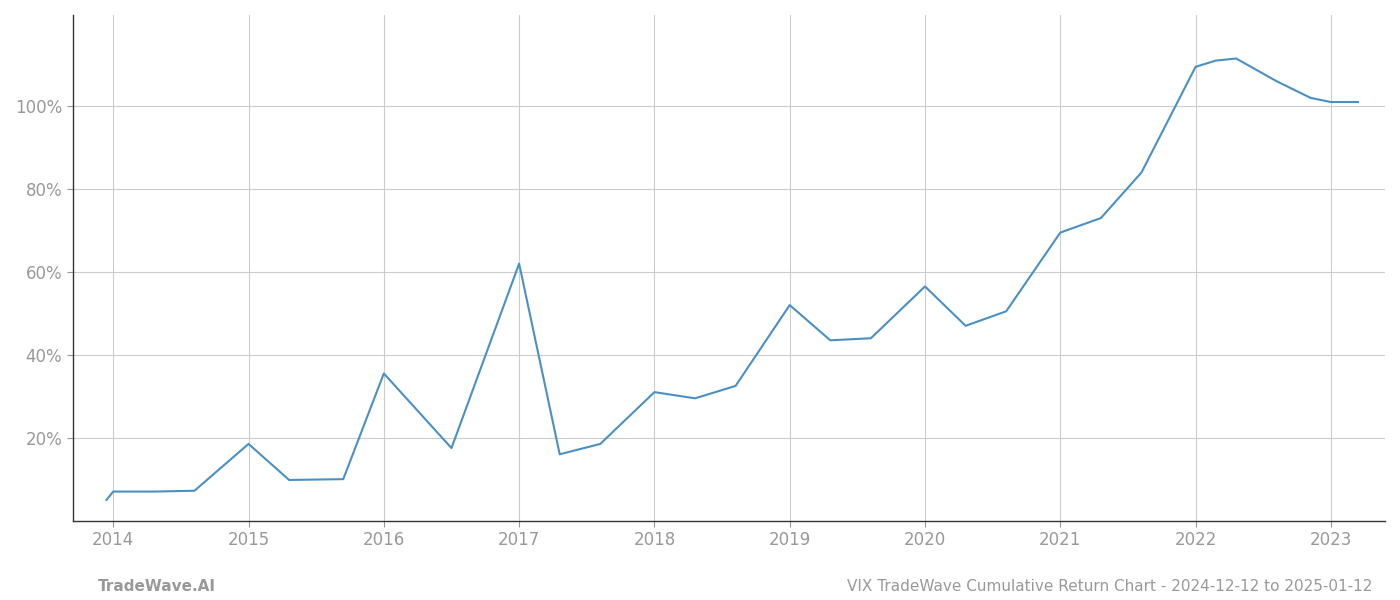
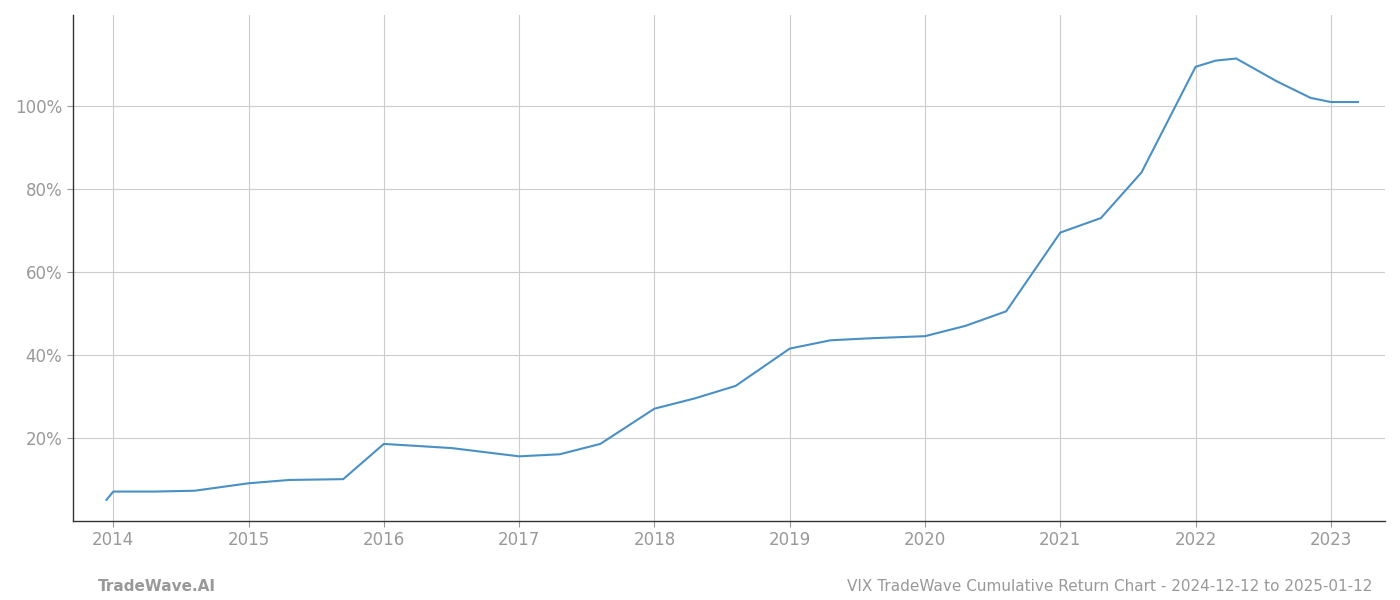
2015: 18.5% -> 9.0%
2016: 35.5% -> 18.5%
2017: 62.0% -> 15.5%
2018: 31.0% -> 27.0%
2019: 52.0% -> 41.5%
2020: 56.5% -> 44.5%
